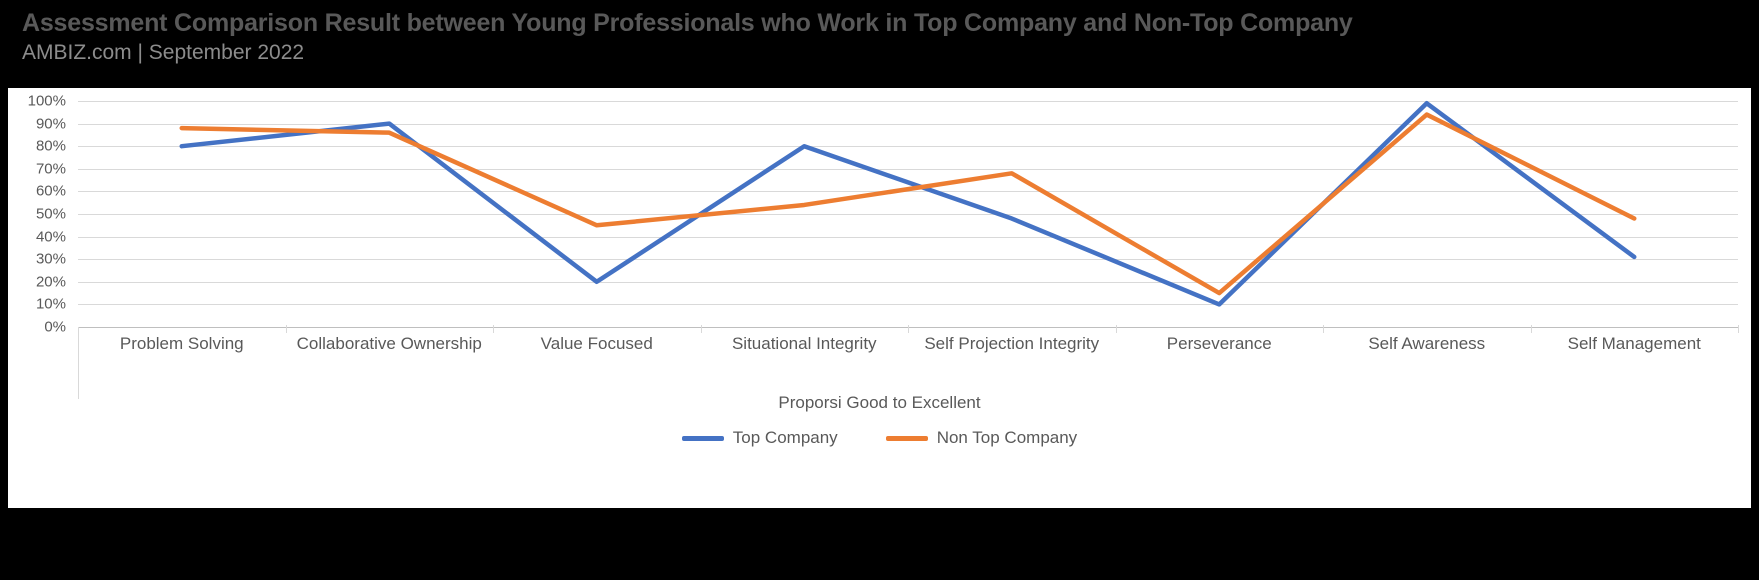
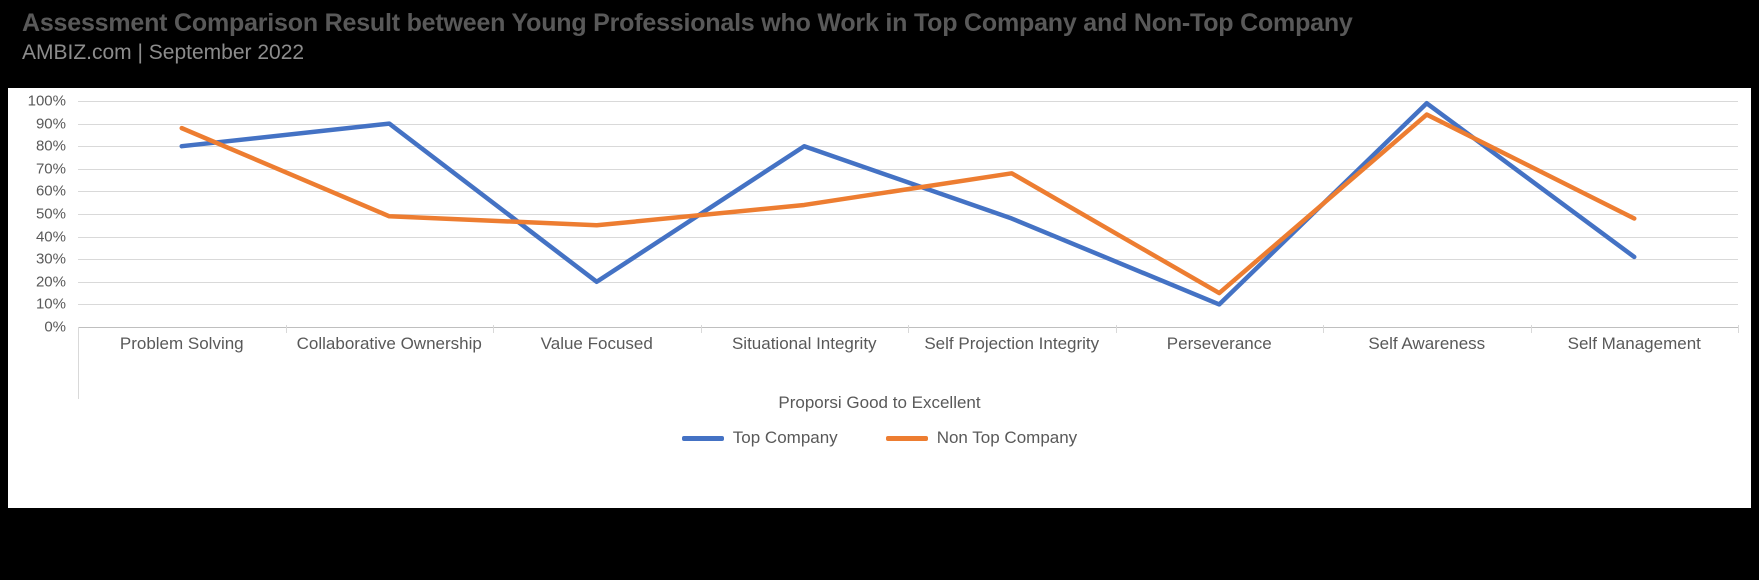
Non Top Company/Collaborative Ownership: 86% -> 49%
